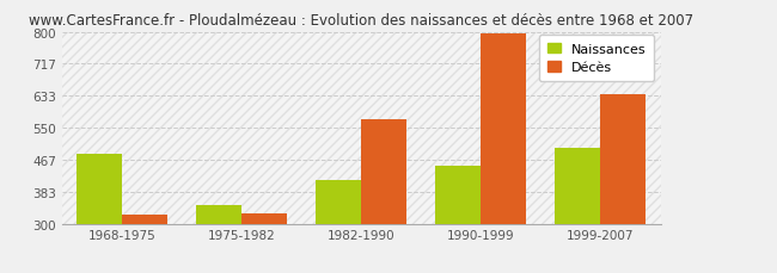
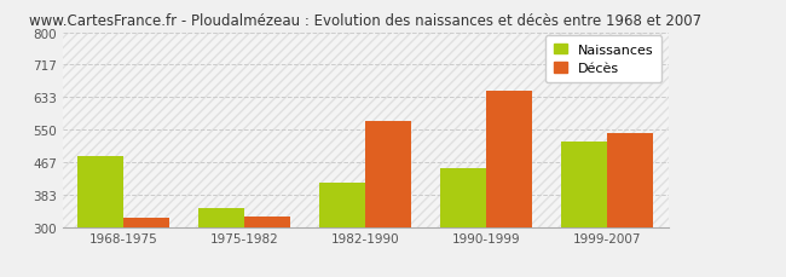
Décès/1990-1999: 797 -> 650
Naissances/1999-2007: 497 -> 520
Décès/1999-2007: 638 -> 540
